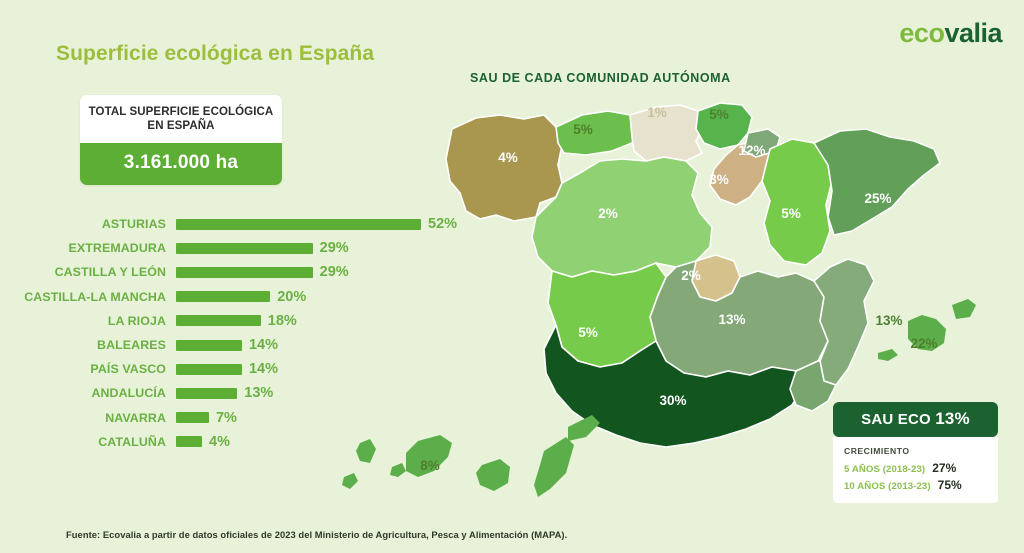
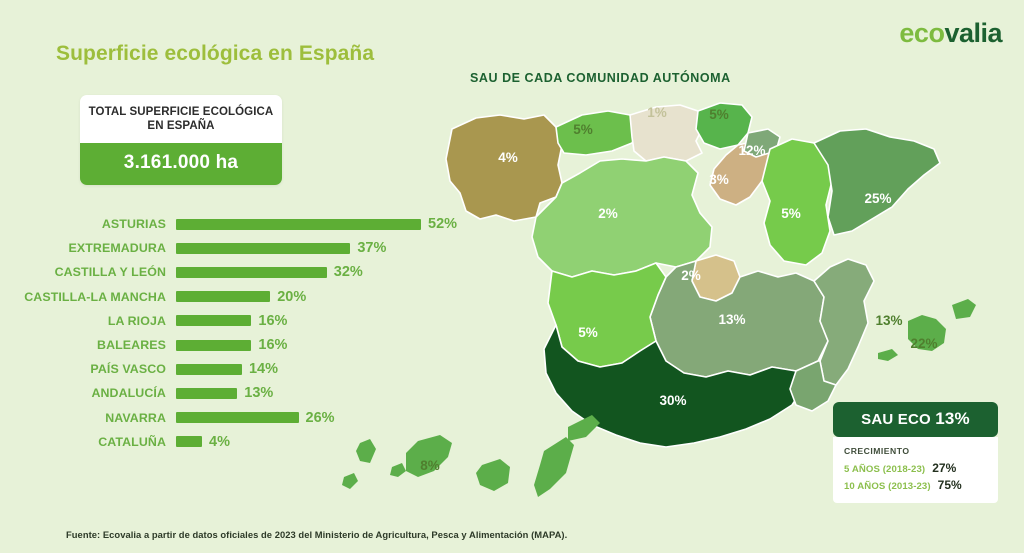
EXTREMADURA: 29% -> 37%
CASTILLA Y LEÓN: 29% -> 32%
LA RIOJA: 18% -> 16%
BALEARES: 14% -> 16%
NAVARRA: 7% -> 26%
